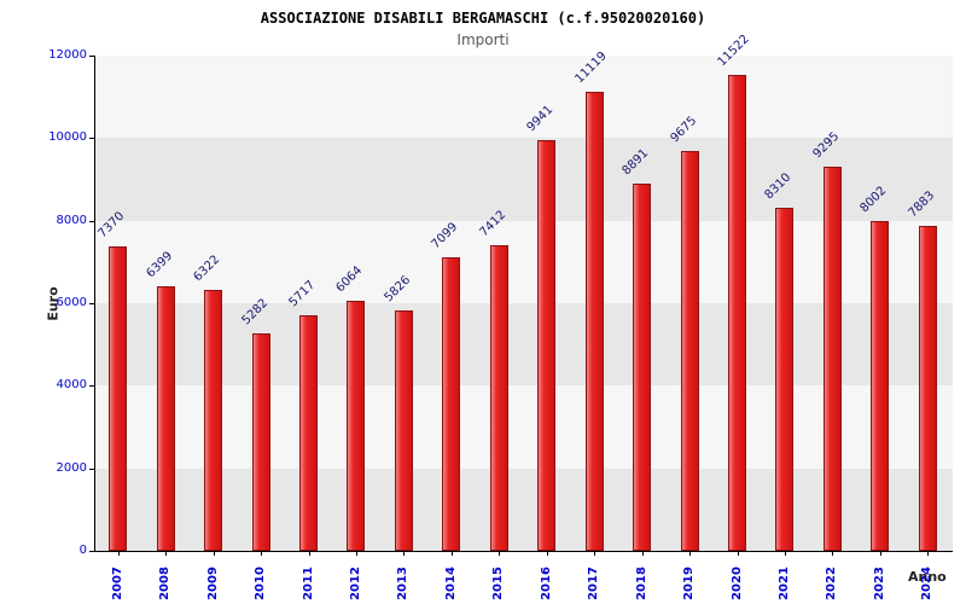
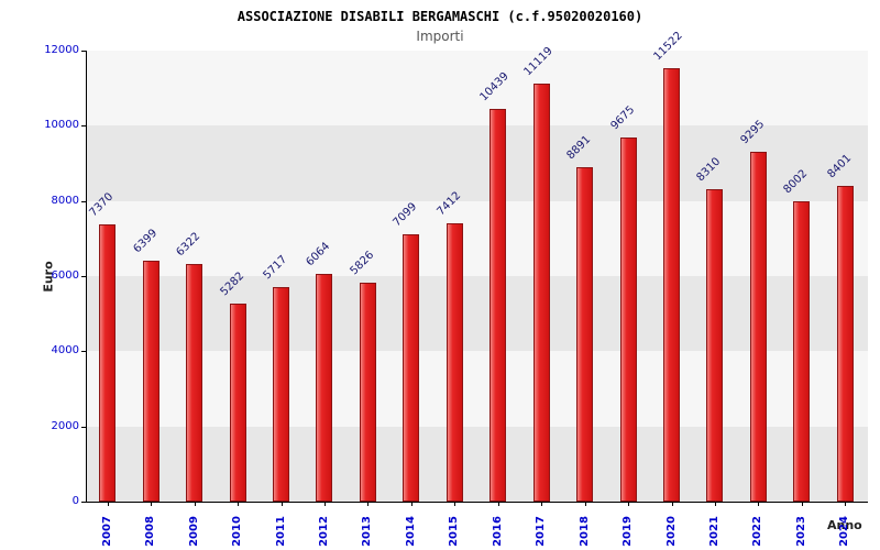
2016: 9941 -> 10439
2024: 7883 -> 8401
